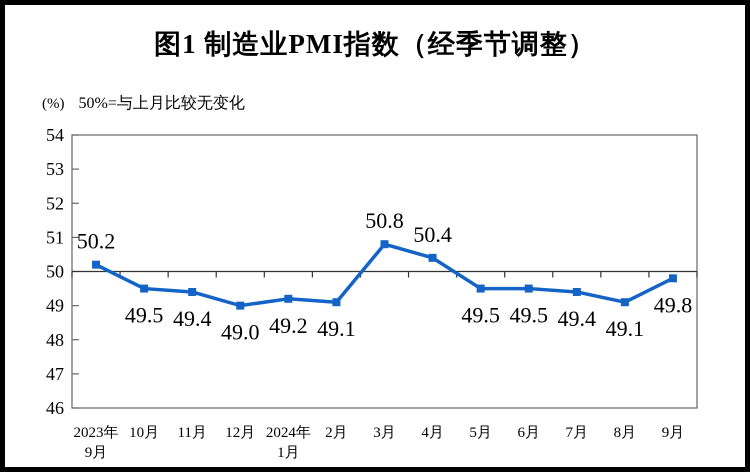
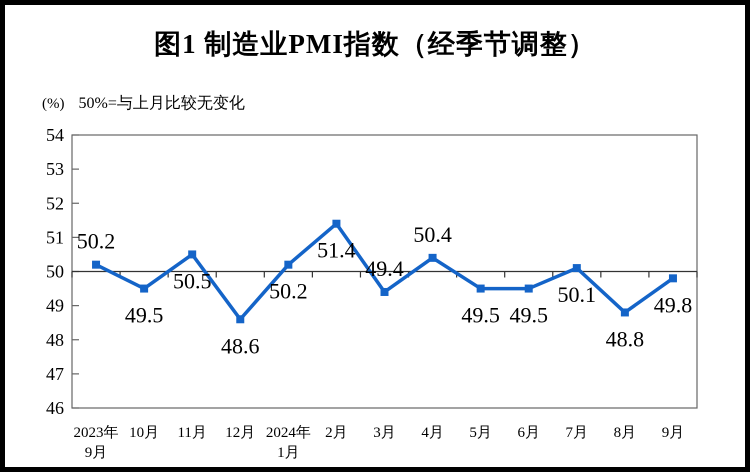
11月: 49.4 -> 50.5
12月: 49.0 -> 48.6
2024年 1月: 49.2 -> 50.2
2月: 49.1 -> 51.4
3月: 50.8 -> 49.4
7月: 49.4 -> 50.1
8月: 49.1 -> 48.8
